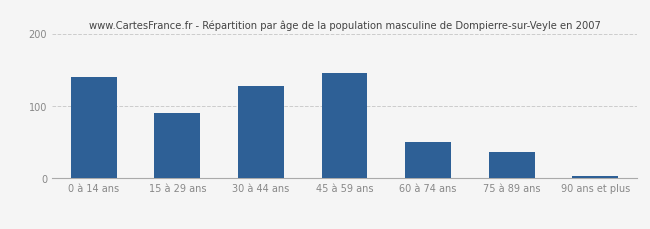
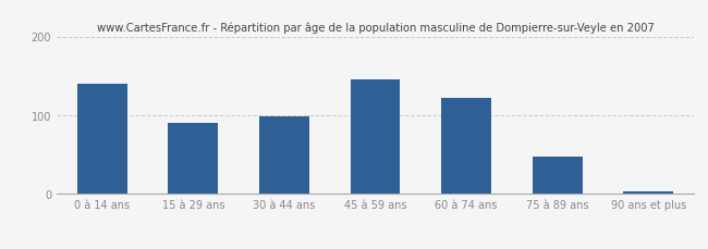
30 à 44 ans: 128 -> 98
60 à 74 ans: 50 -> 122
75 à 89 ans: 37 -> 48
